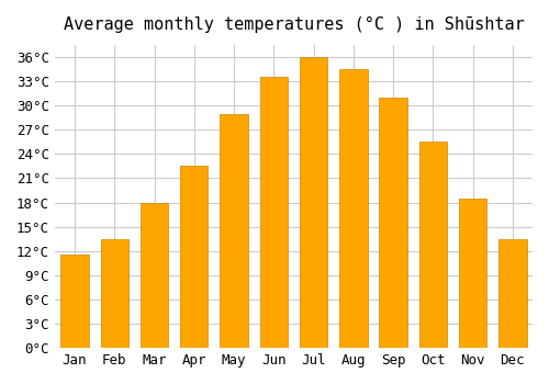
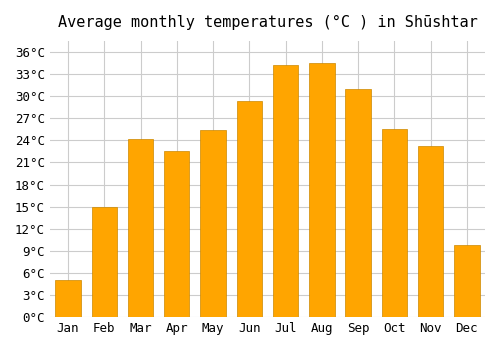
Jan: 11.5°C -> 5.0°C
Feb: 13.5°C -> 15.0°C
Mar: 18.0°C -> 24.2°C
May: 29.0°C -> 25.4°C
Jun: 33.5°C -> 29.4°C
Jul: 36.0°C -> 34.2°C
Nov: 18.5°C -> 23.2°C
Dec: 13.5°C -> 9.8°C
